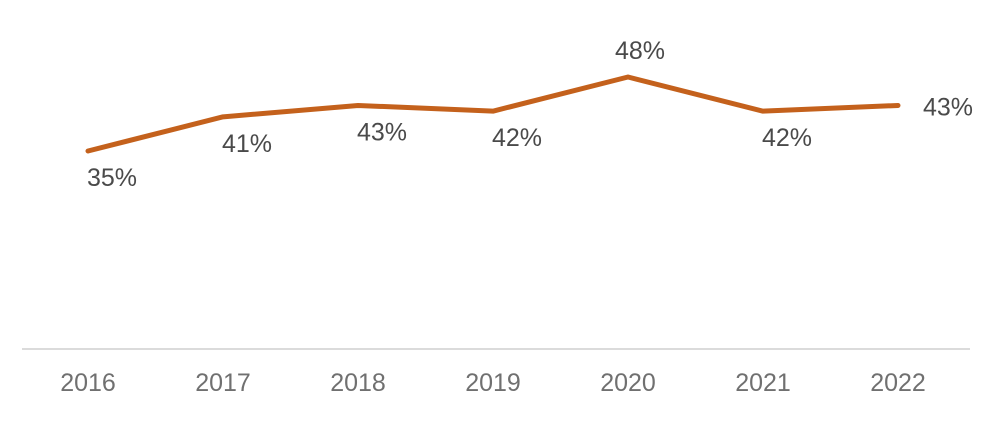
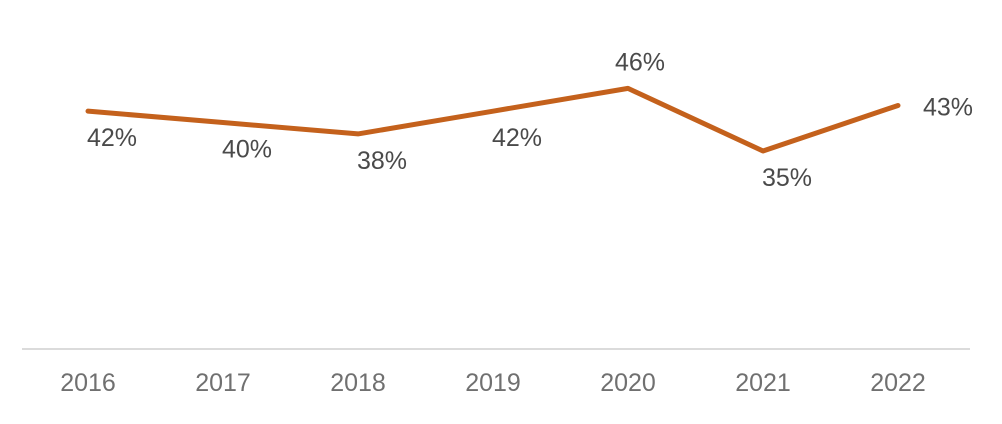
2016: 35% -> 42%
2017: 41% -> 40%
2018: 43% -> 38%
2020: 48% -> 46%
2021: 42% -> 35%
